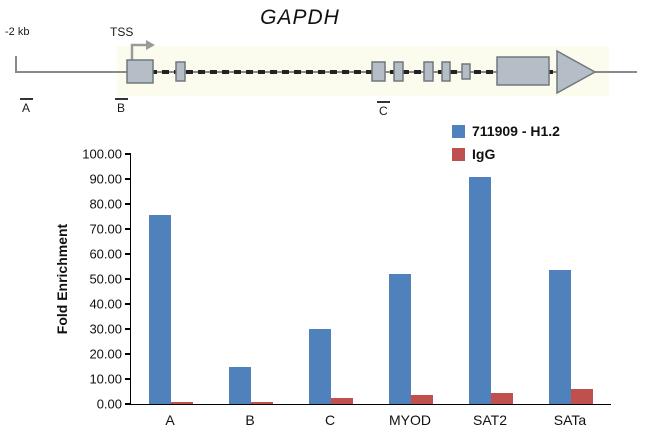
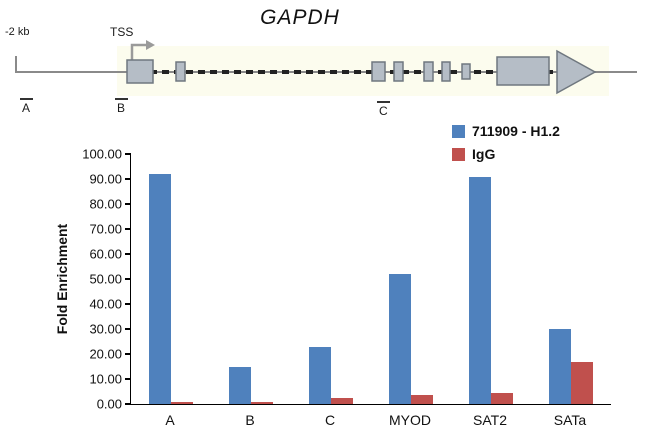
711909 - H1.2/A: 76 -> 92
711909 - H1.2/C: 30 -> 23
711909 - H1.2/SATa: 54 -> 30
IgG/SATa: 6 -> 17
